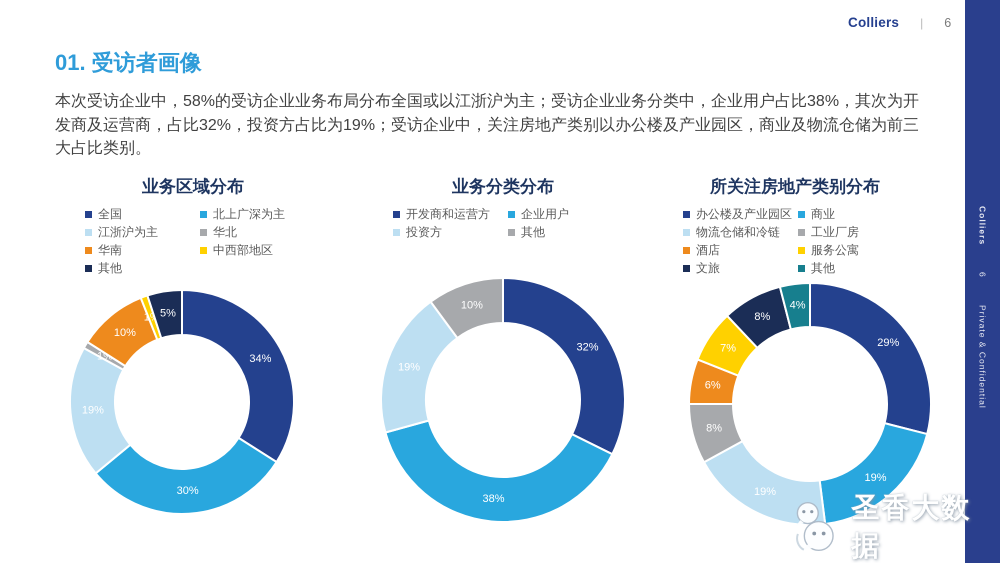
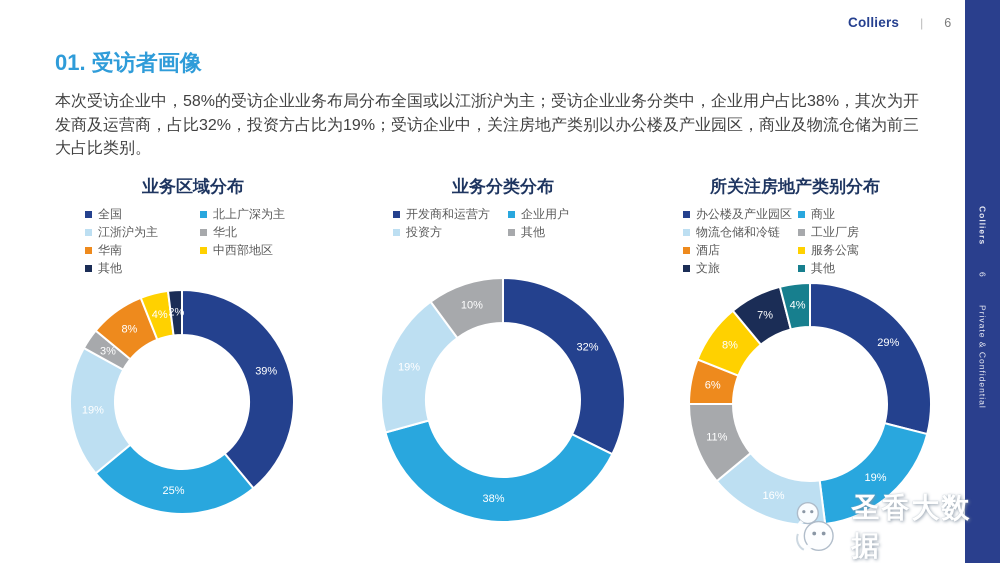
业务区域分布/全国: 34% -> 39%
业务区域分布/北上广深为主: 30% -> 25%
业务区域分布/华北: 1% -> 3%
业务区域分布/华南: 10% -> 8%
业务区域分布/中西部地区: 1% -> 4%
业务区域分布/其他: 5% -> 2%
所关注房地产类别分布/物流仓储和冷链: 19% -> 16%
所关注房地产类别分布/工业厂房: 8% -> 11%
所关注房地产类别分布/服务公寓: 7% -> 8%
所关注房地产类别分布/文旅: 8% -> 7%
